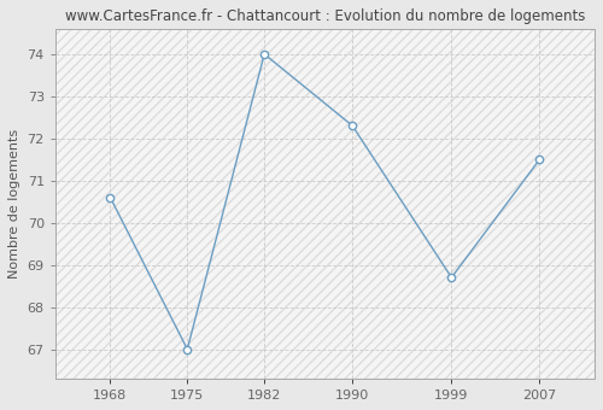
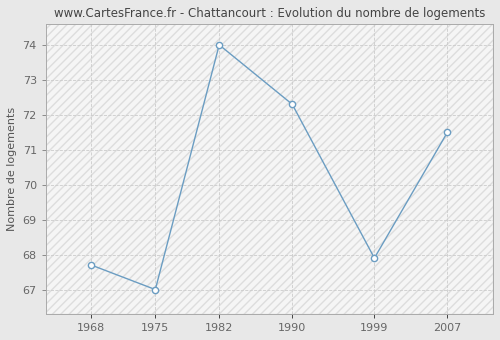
1968: 70.6 -> 67.7
1999: 68.7 -> 67.9
